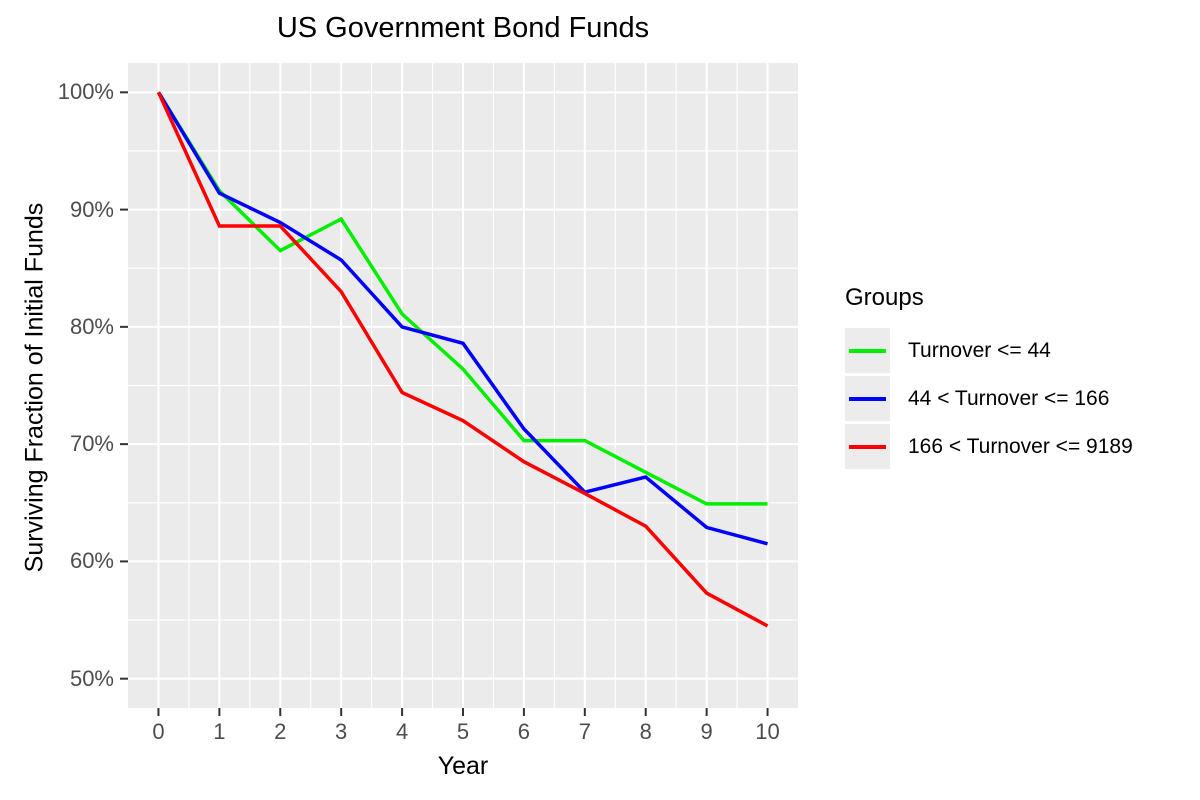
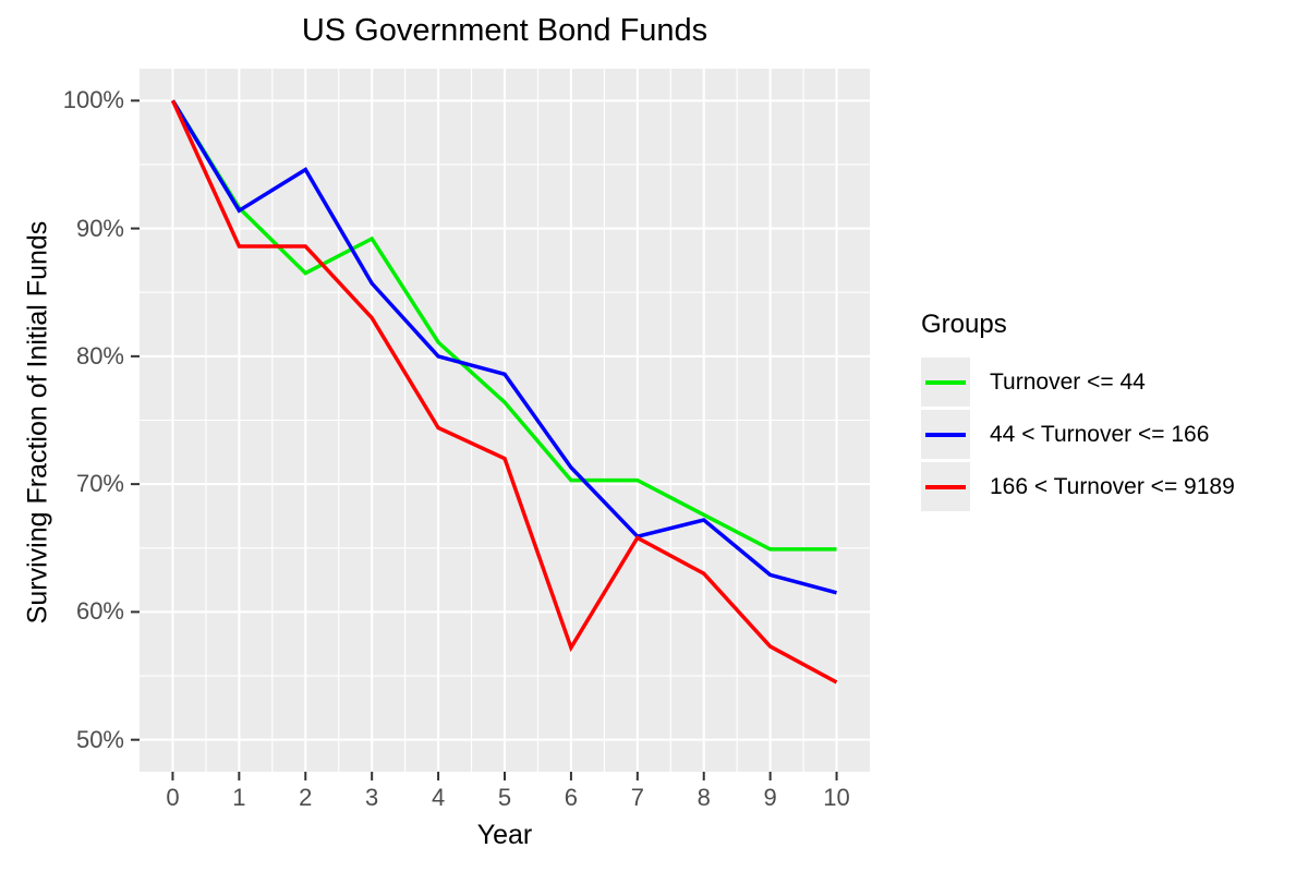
44 < Turnover <= 166/2: 88.9% -> 94.6%
166 < Turnover <= 9189/6: 68.5% -> 57.2%
